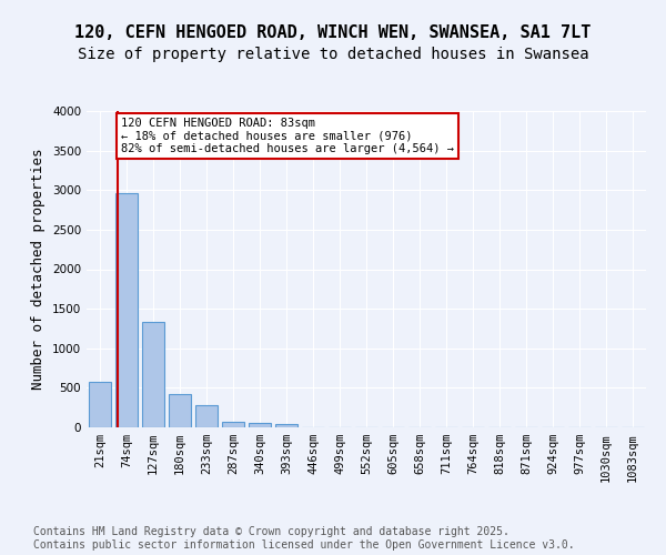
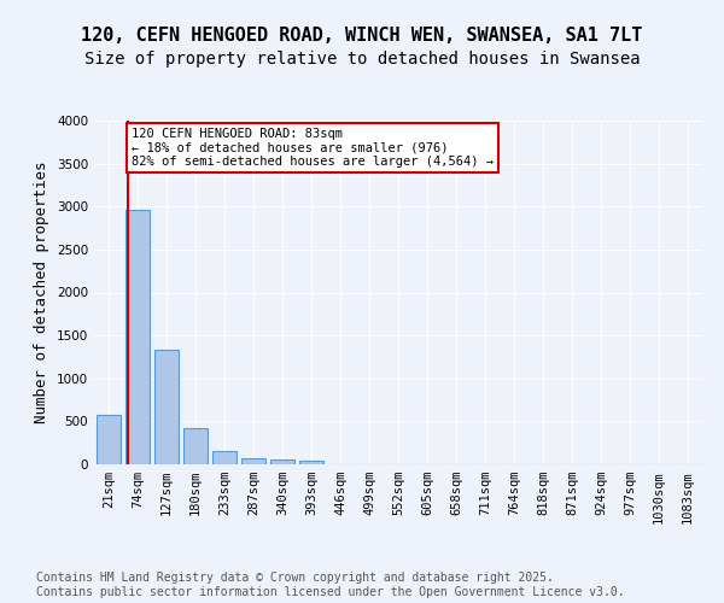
233sqm: 280 -> 150
